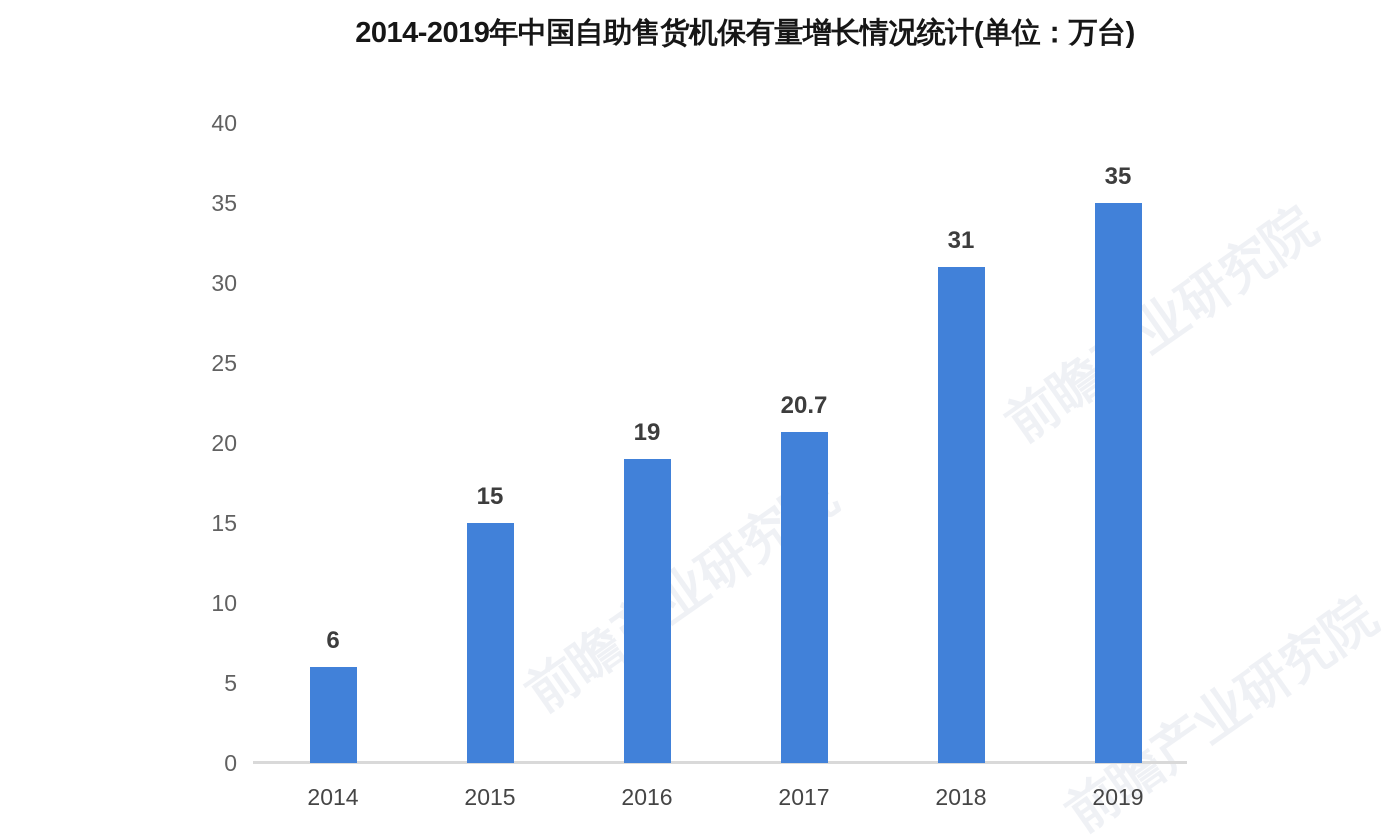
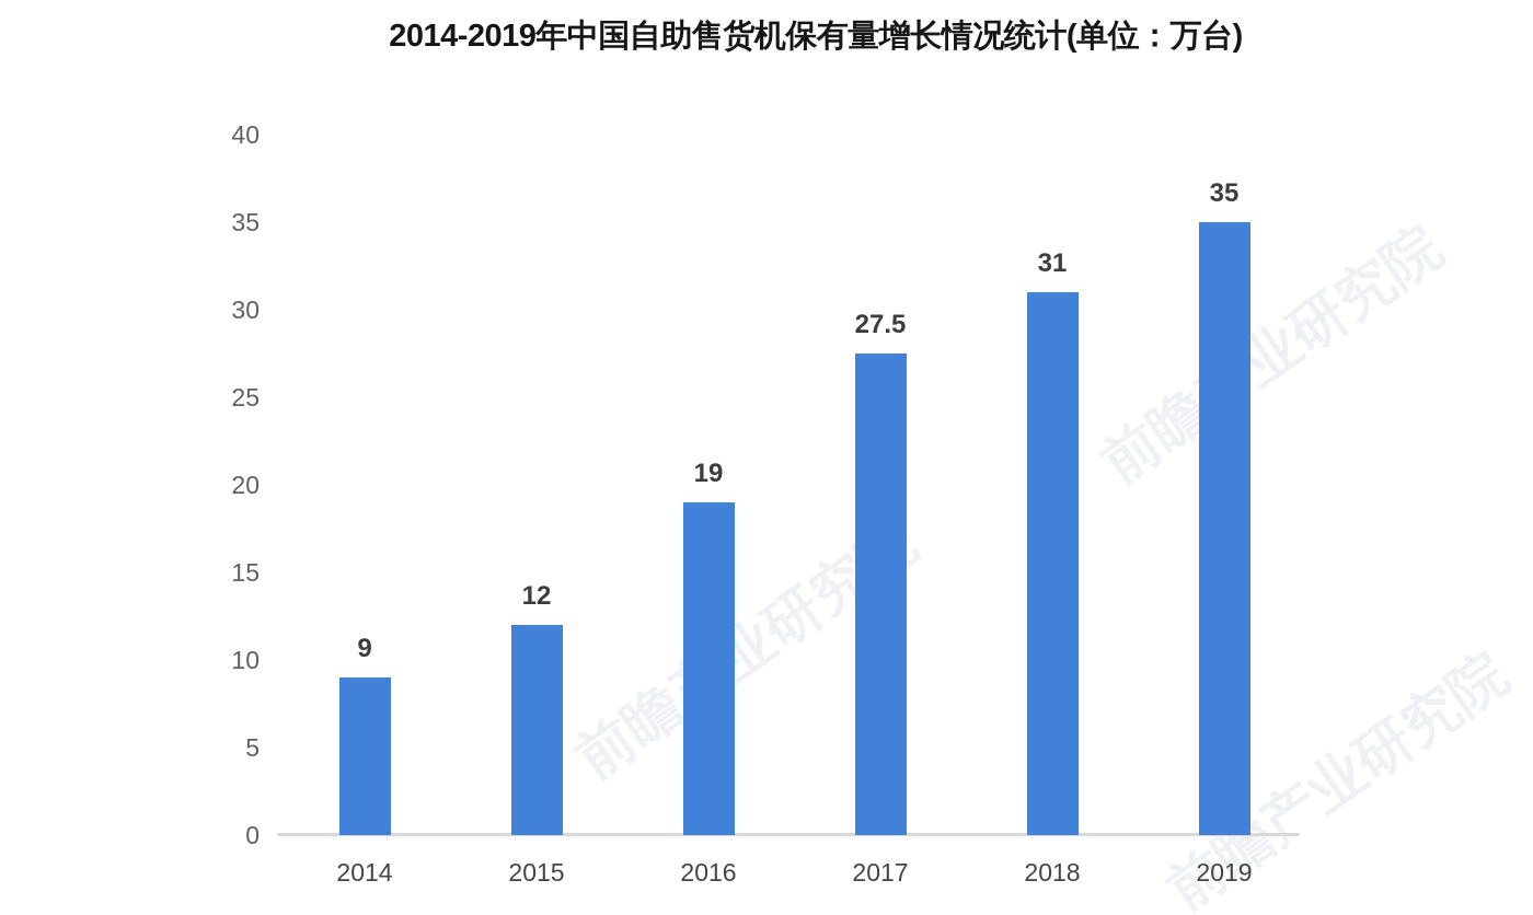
2014: 6 -> 9
2015: 15 -> 12
2017: 20.7 -> 27.5
